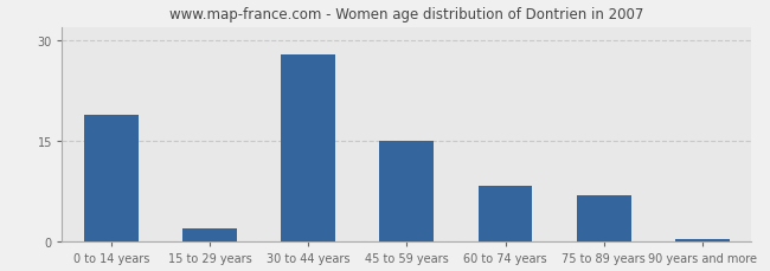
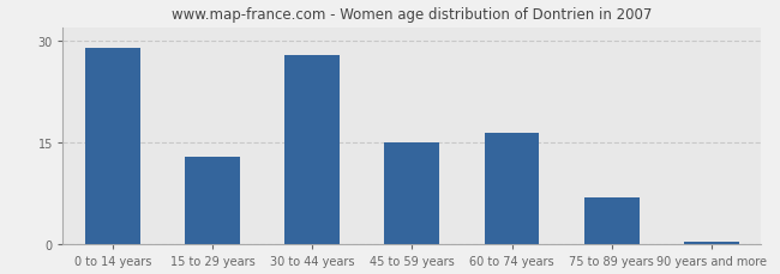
0 to 14 years: 19.0 -> 29.0
15 to 29 years: 2.0 -> 13.0
60 to 74 years: 8.4 -> 16.5
